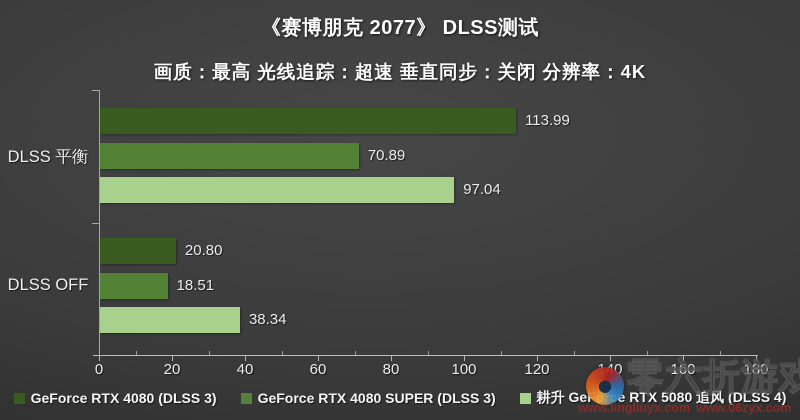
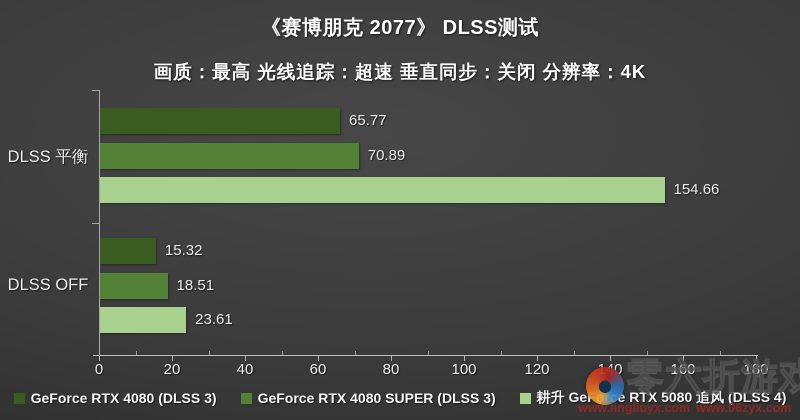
GeForce RTX 4080 (DLSS 3)/DLSS 平衡: 113.99 -> 65.77
耕升 GeForce RTX 5080 追风 (DLSS 4)/DLSS 平衡: 97.04 -> 154.66
GeForce RTX 4080 (DLSS 3)/DLSS OFF: 20.80 -> 15.32
耕升 GeForce RTX 5080 追风 (DLSS 4)/DLSS OFF: 38.34 -> 23.61
